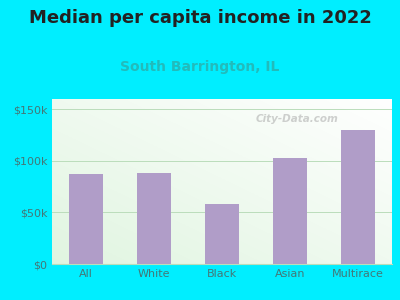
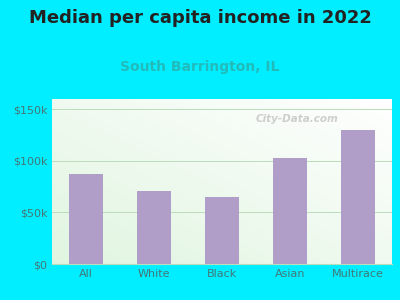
White: $88k -> $71k
Black: $58k -> $65k
